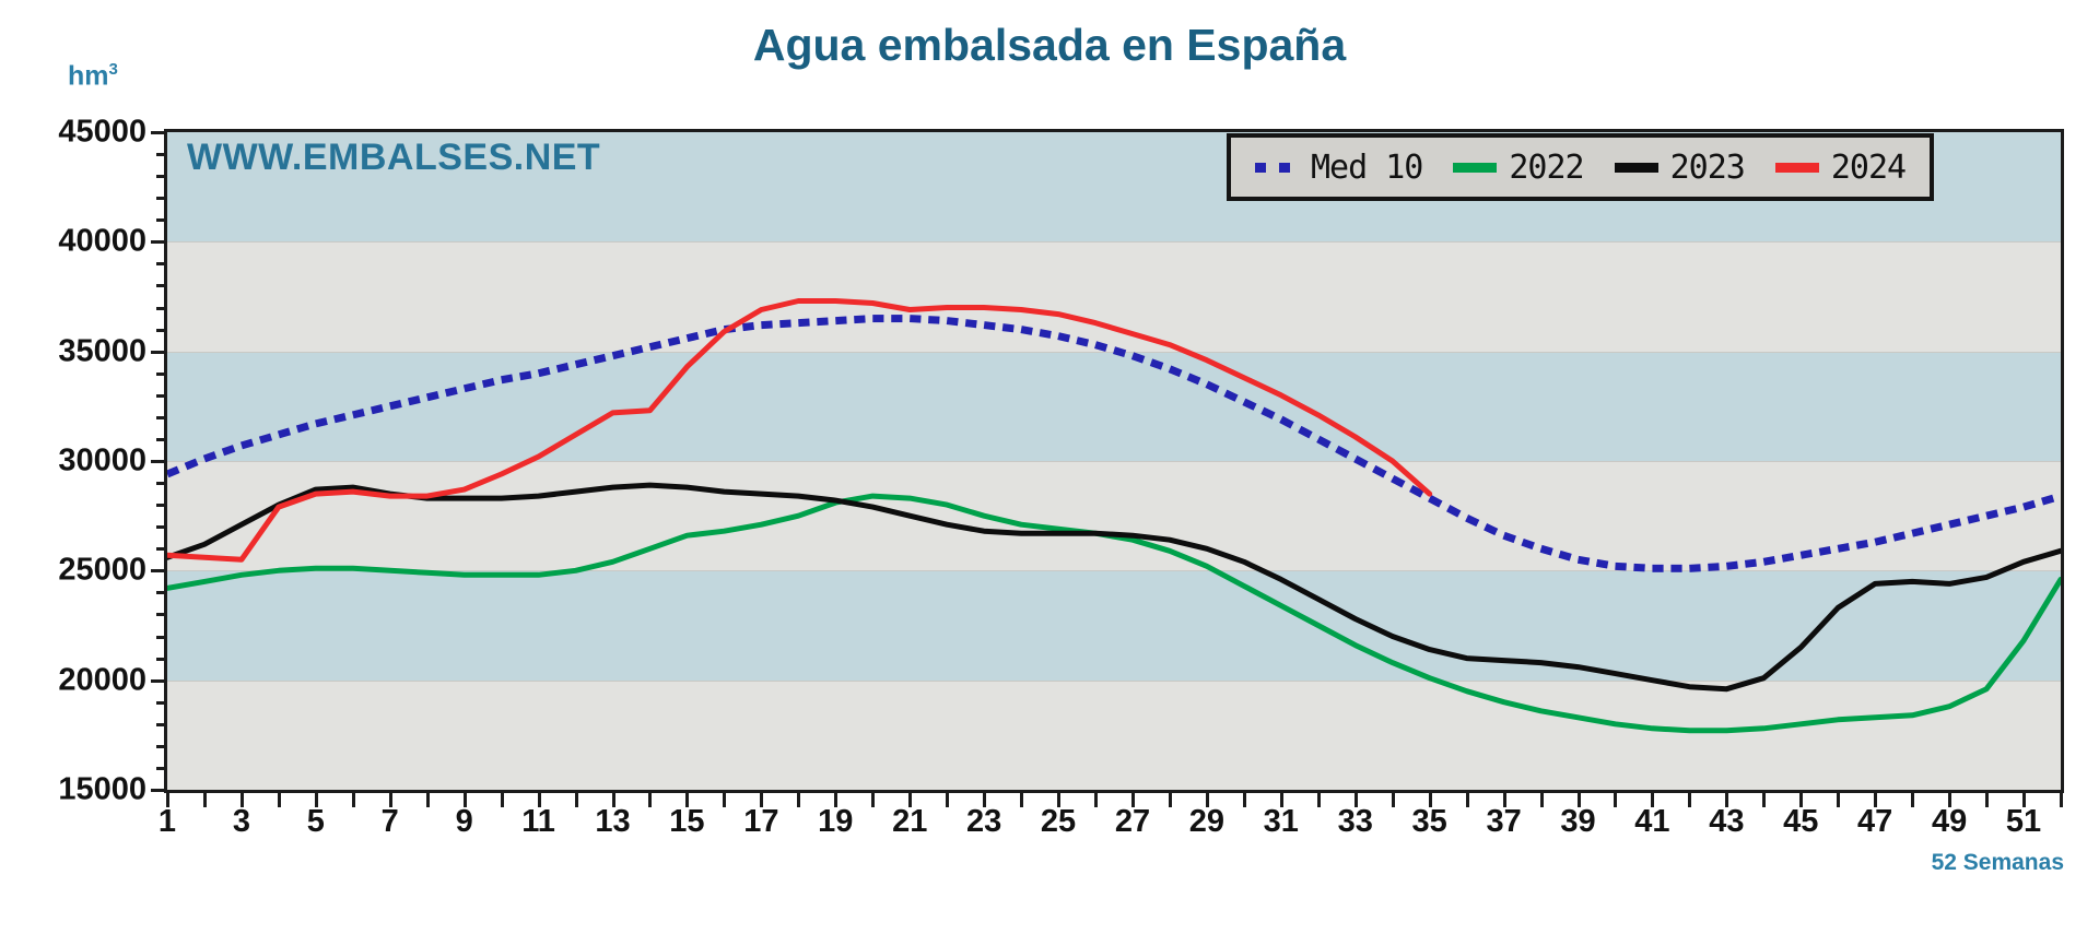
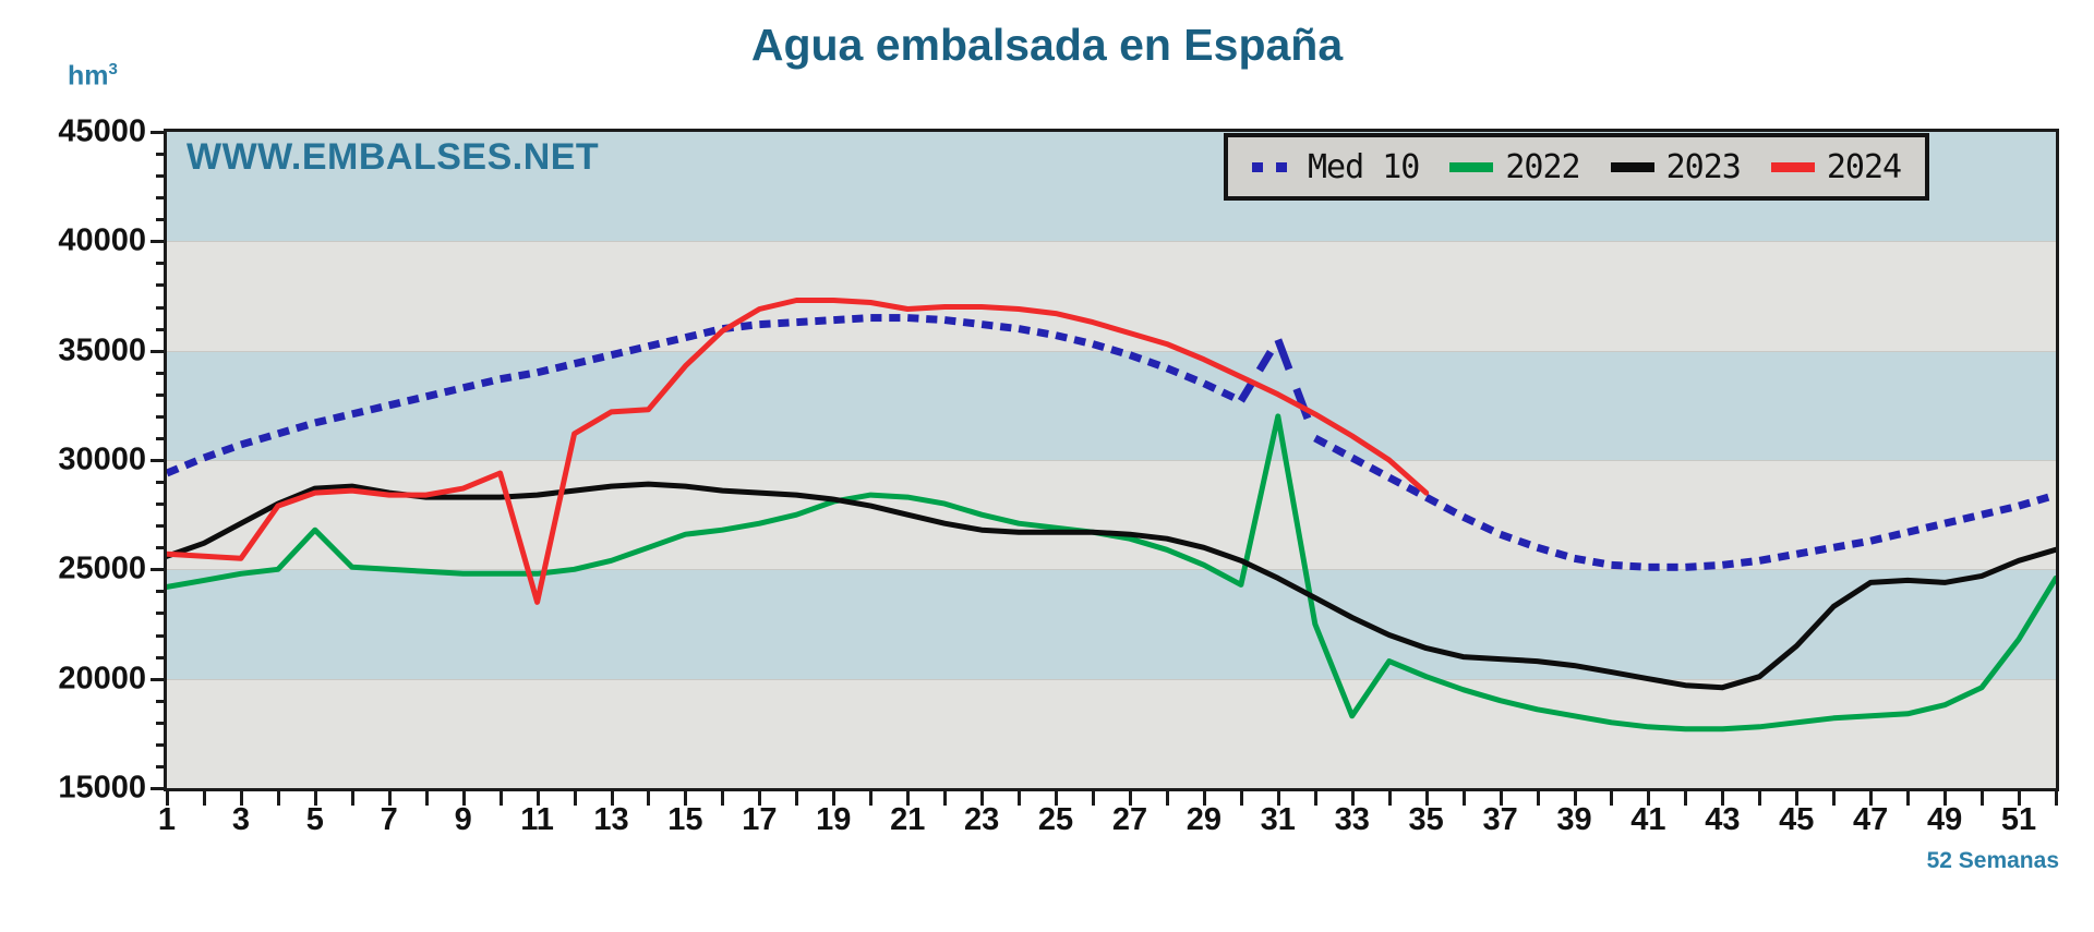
2022/5: 25100 -> 26800
2024/11: 30200 -> 23500
Med 10/31: 31900 -> 35500
2022/31: 23400 -> 32000
2022/33: 21600 -> 18300
